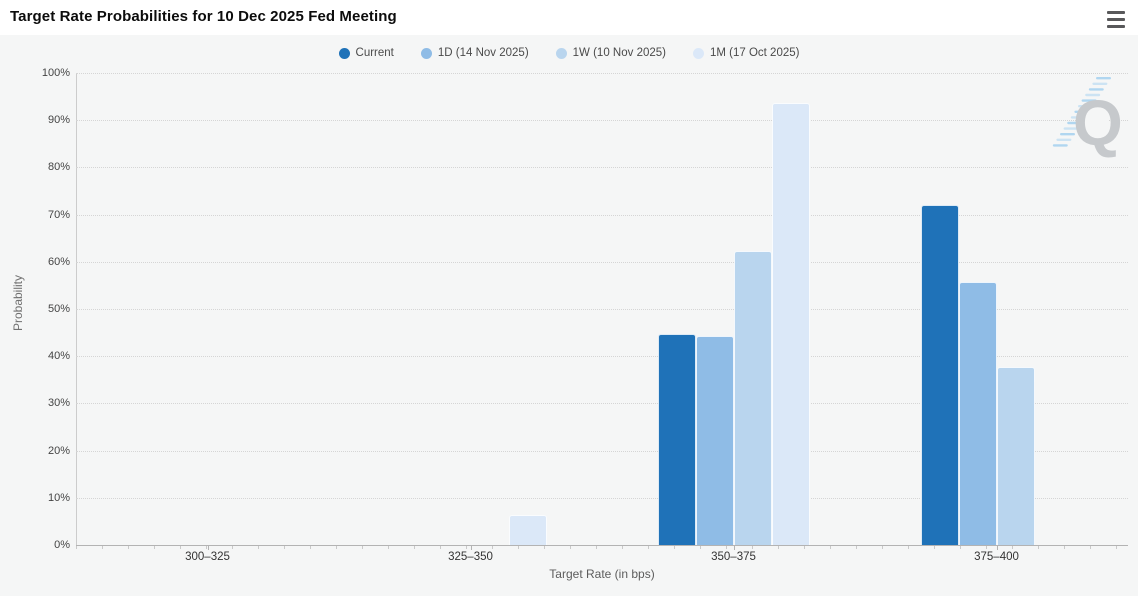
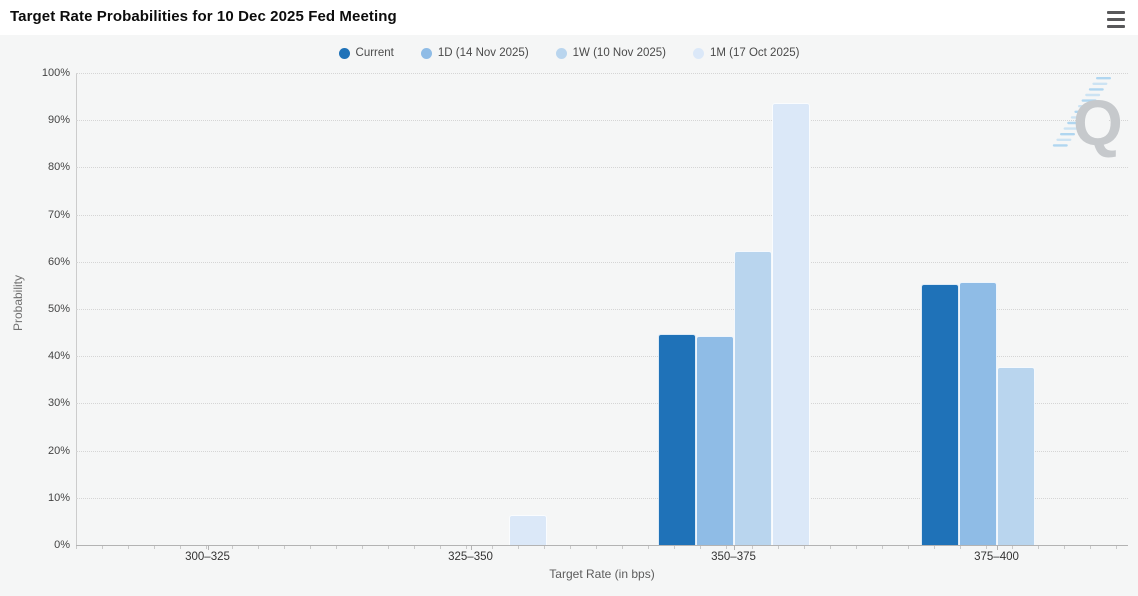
Current/375–400: 72% -> 55%
